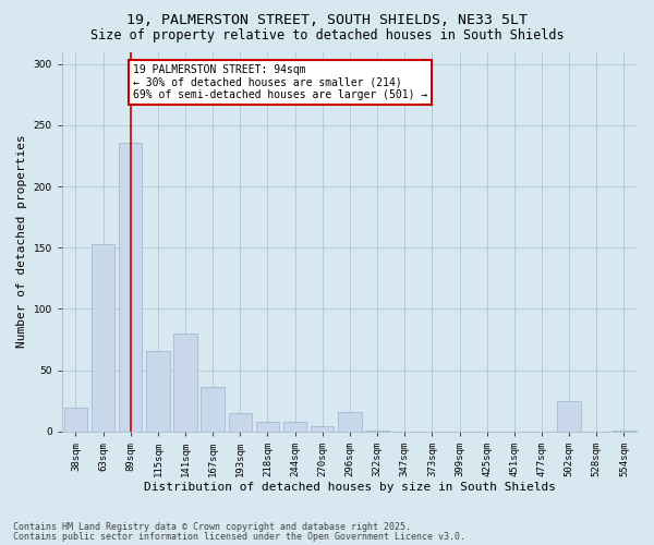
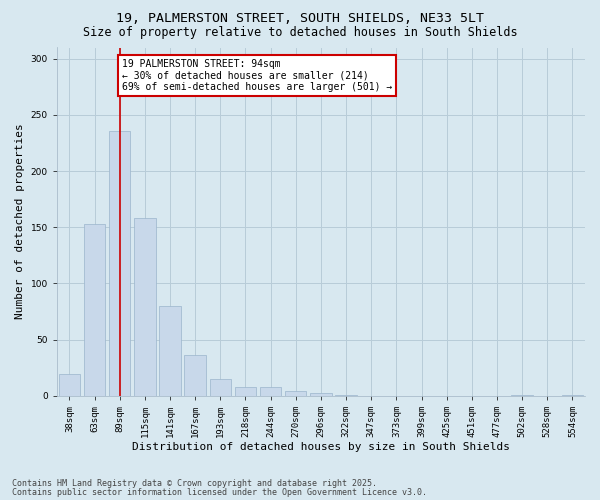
115sqm: 66 -> 158
296sqm: 16 -> 2
502sqm: 25 -> 1
